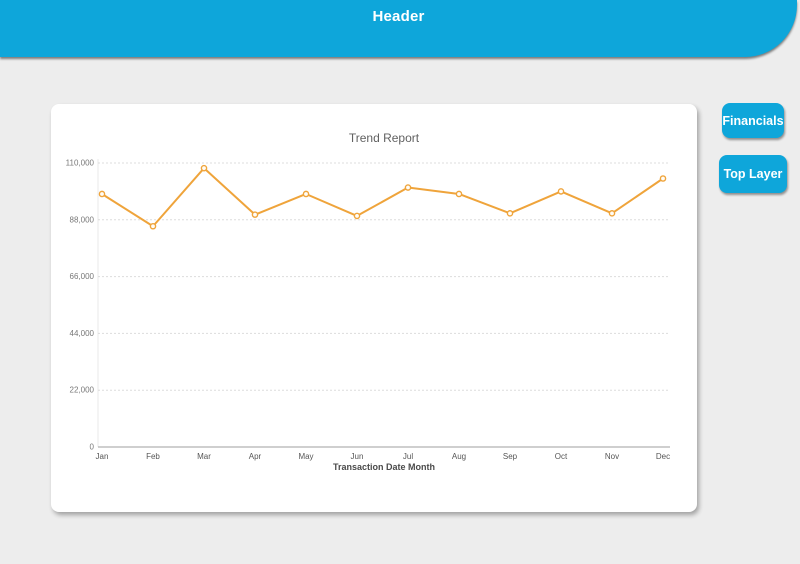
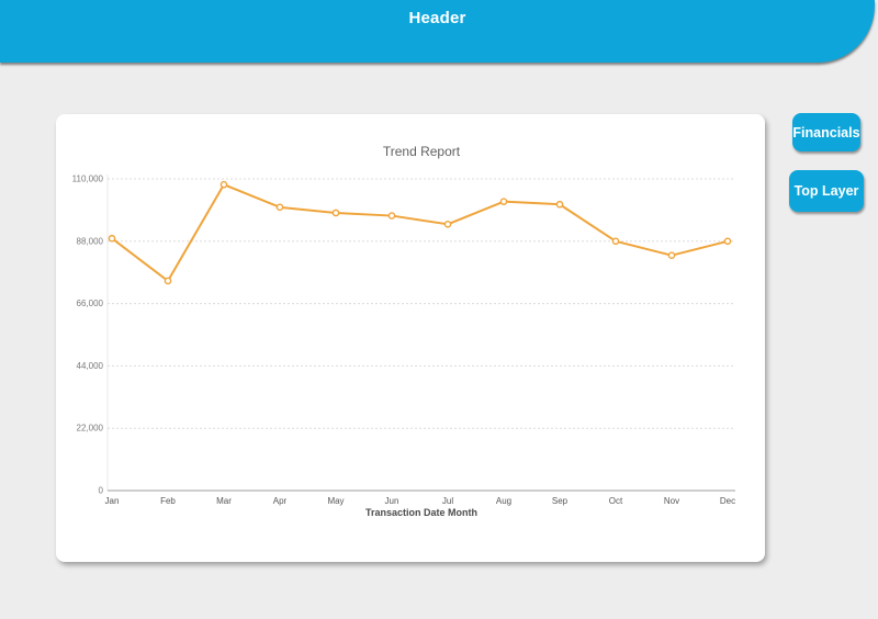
Jan: 98000 -> 89000
Feb: 86000 -> 74000
Apr: 90000 -> 100000
Jun: 90000 -> 97000
Jul: 100000 -> 94000
Aug: 98000 -> 102000
Sep: 90000 -> 101000
Oct: 99000 -> 88000
Nov: 90000 -> 83000
Dec: 104000 -> 88000
